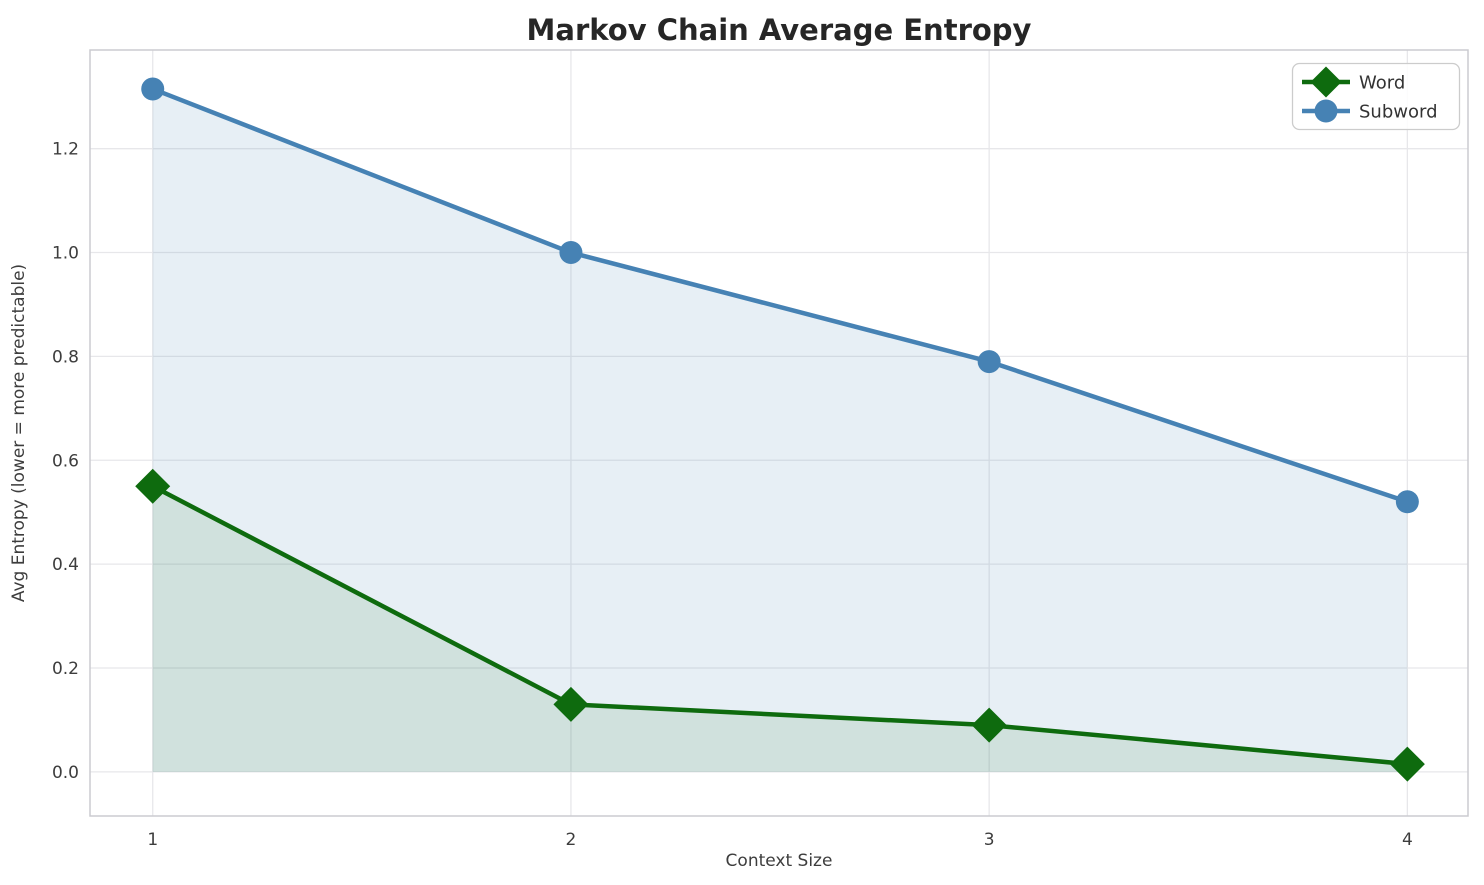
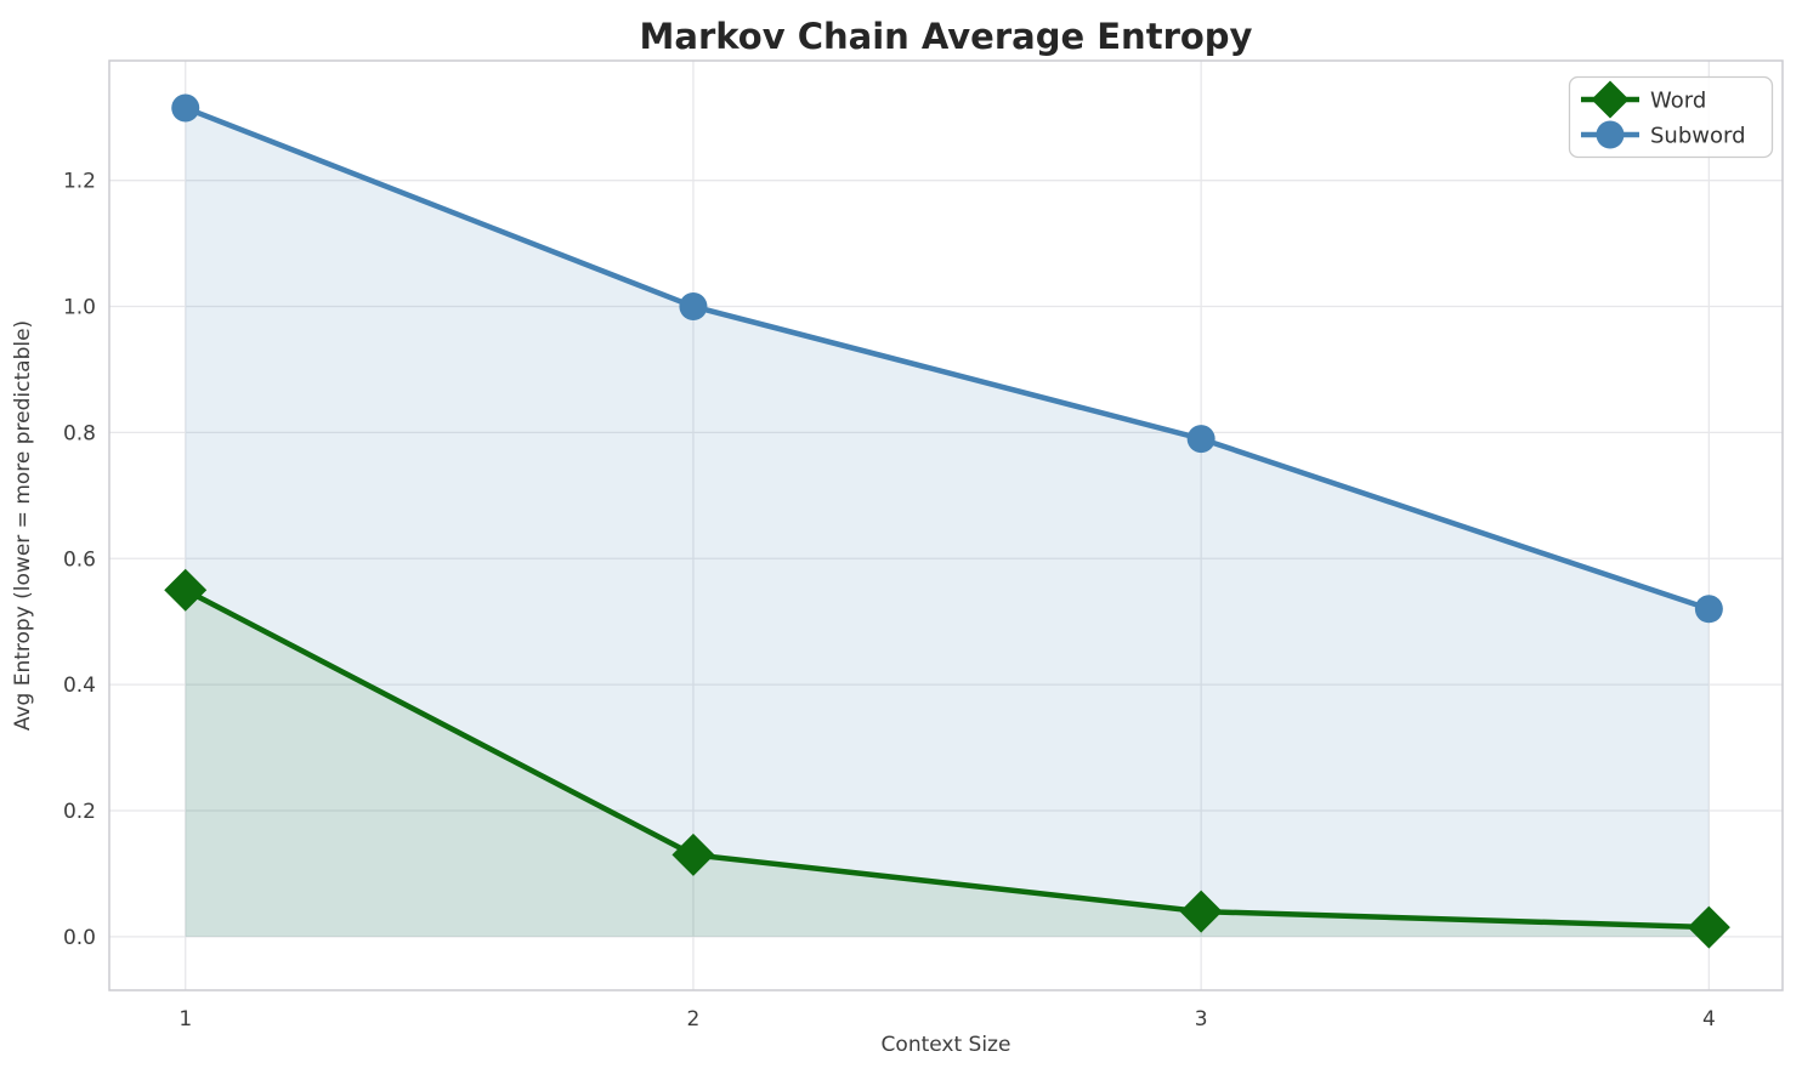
Word/3: 0.09 -> 0.04
